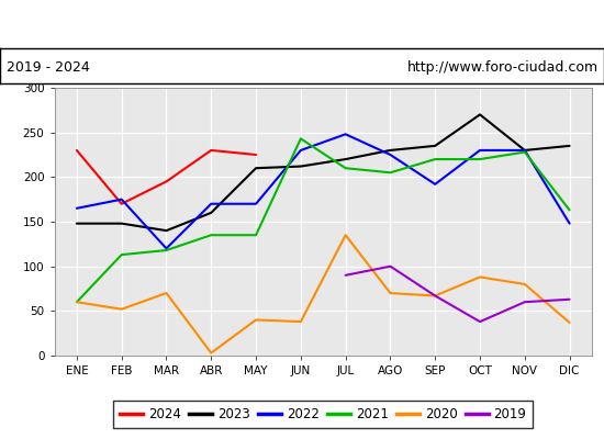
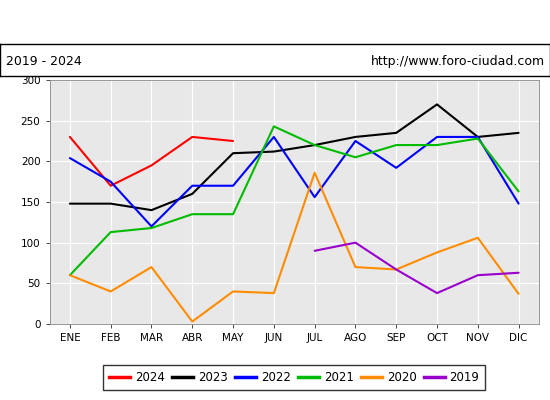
2022/ENE: 165 -> 204
2020/FEB: 52 -> 40
2022/JUL: 248 -> 156
2021/JUL: 210 -> 220
2020/JUL: 135 -> 186
2020/NOV: 80 -> 106
